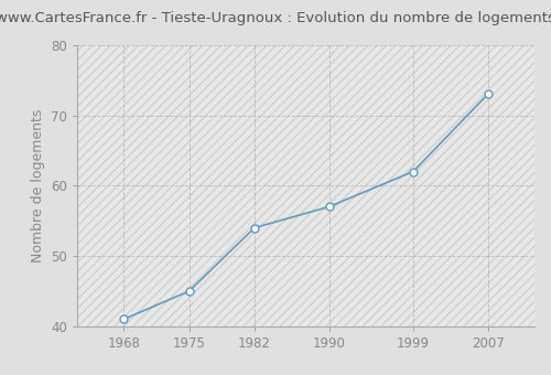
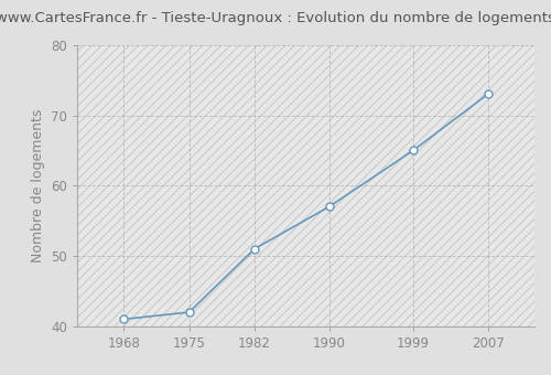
1975: 45 -> 42
1982: 54 -> 51
1999: 62 -> 65
